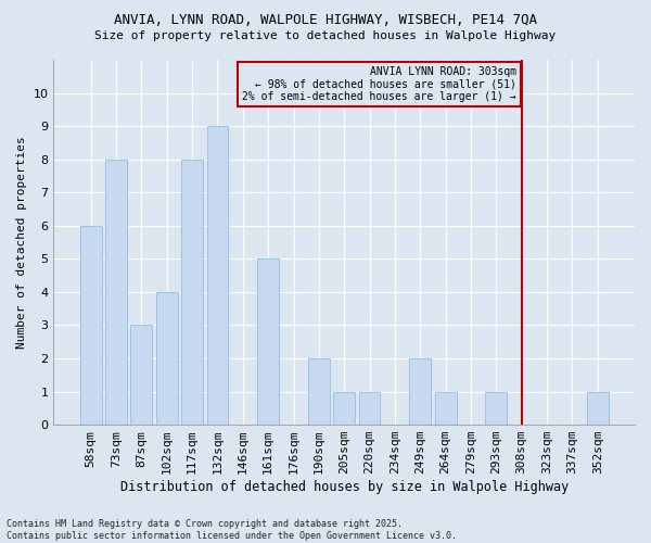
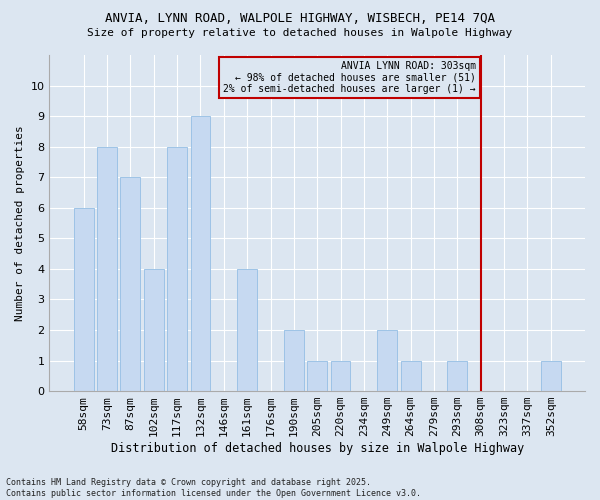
87sqm: 3 -> 7
161sqm: 5 -> 4
